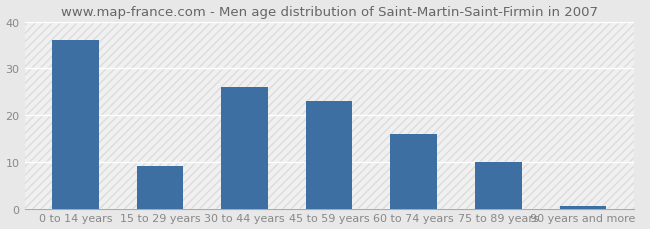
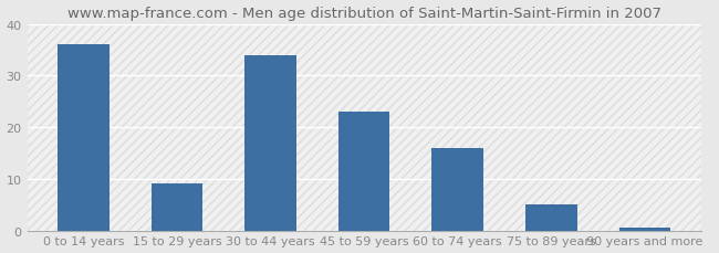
30 to 44 years: 26.0 -> 34.0
75 to 89 years: 10.0 -> 5.0
